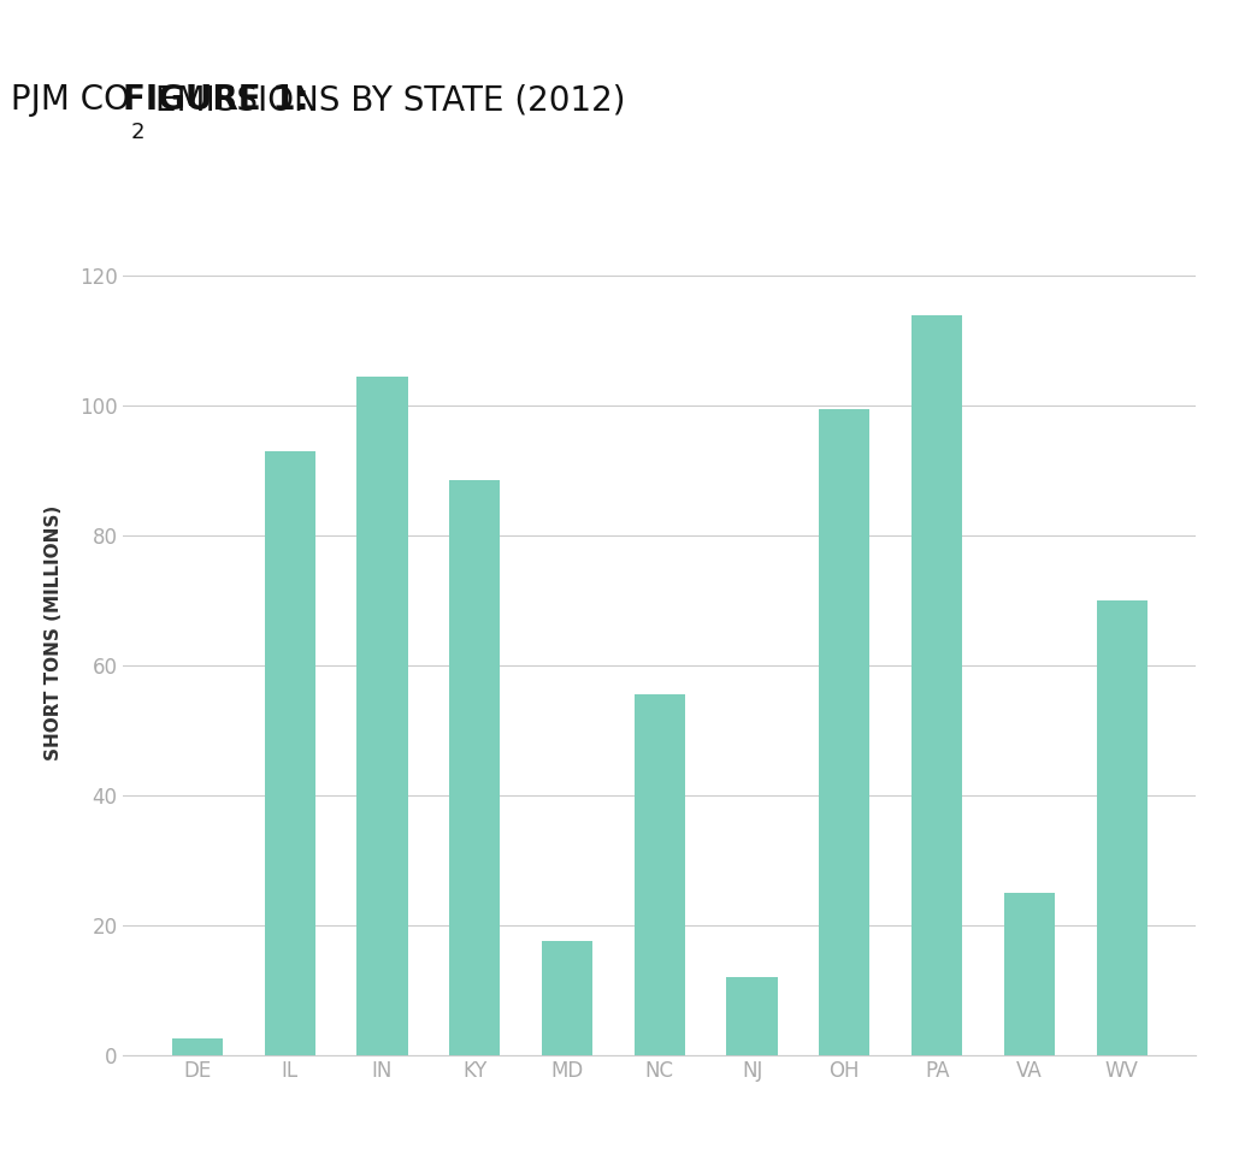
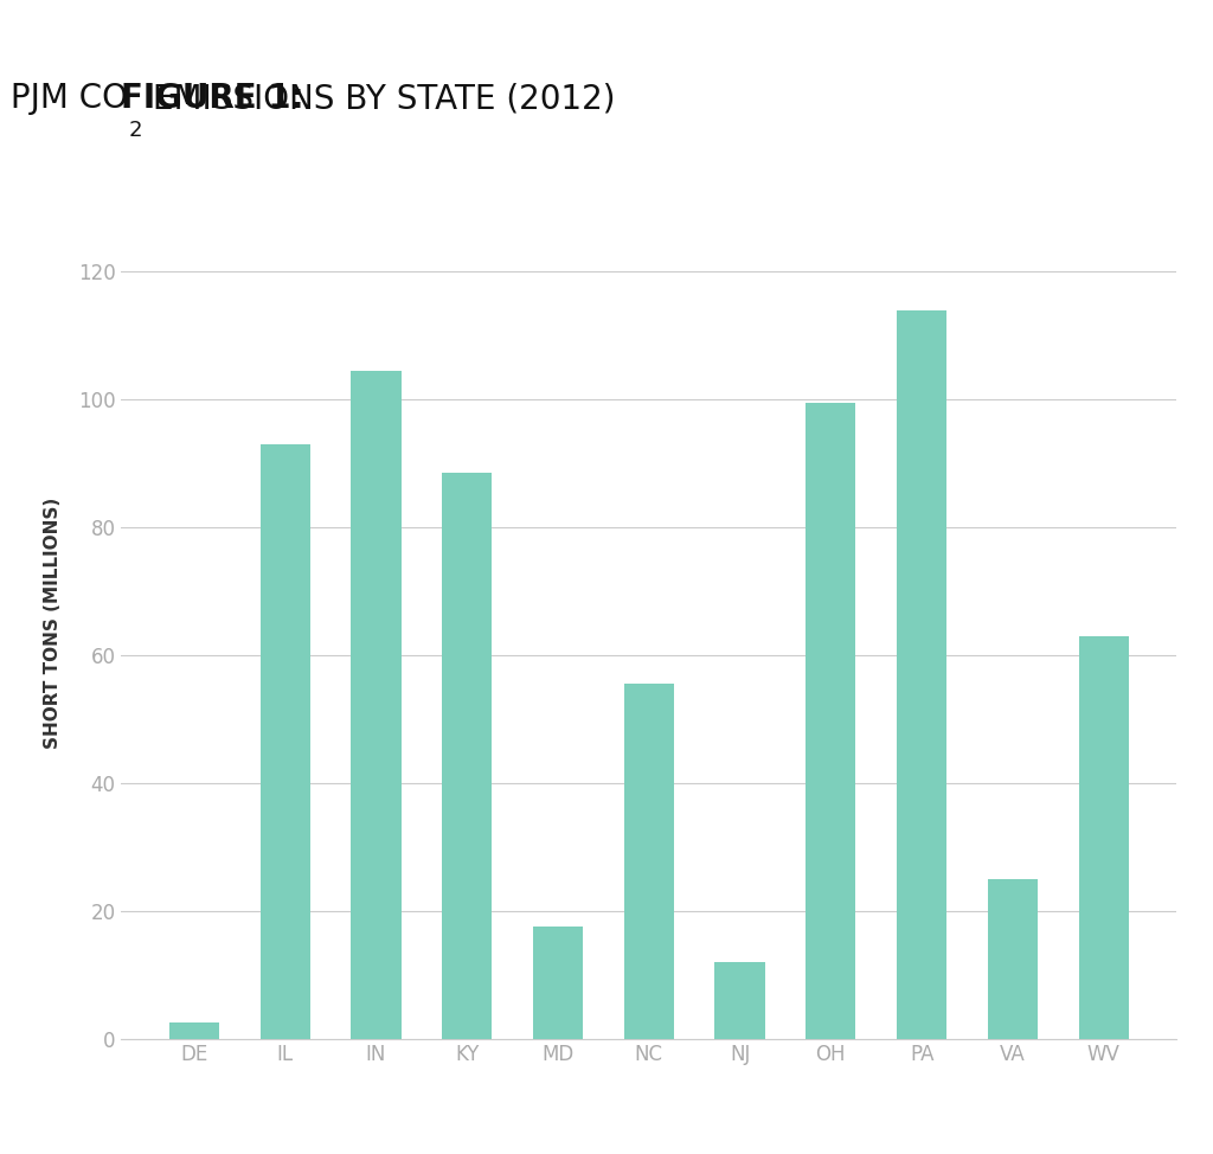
WV: 70.0 -> 63.0
